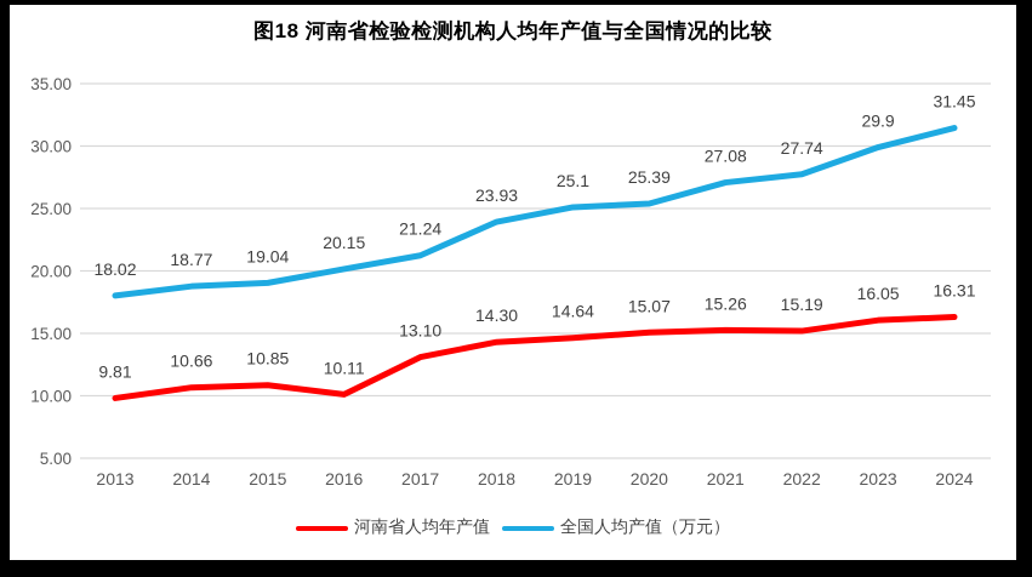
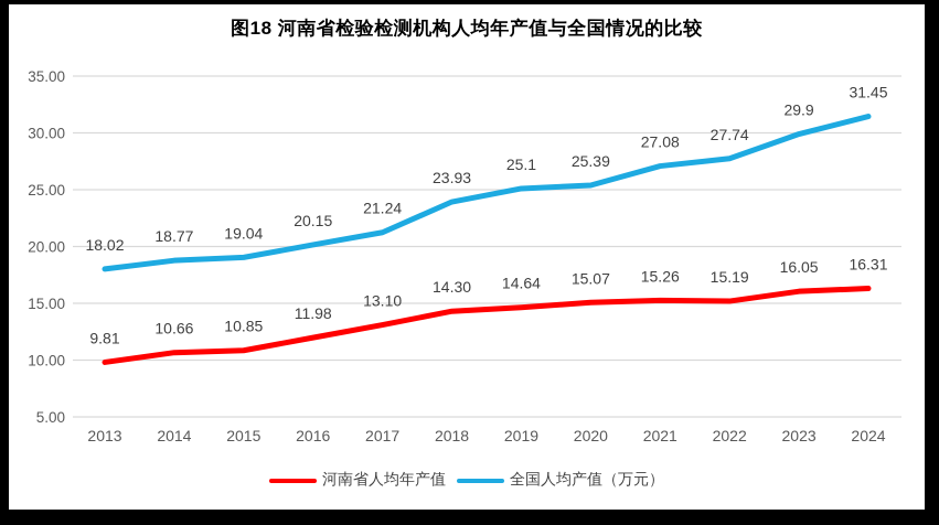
河南省人均年产值/2016: 10.11 -> 11.98
